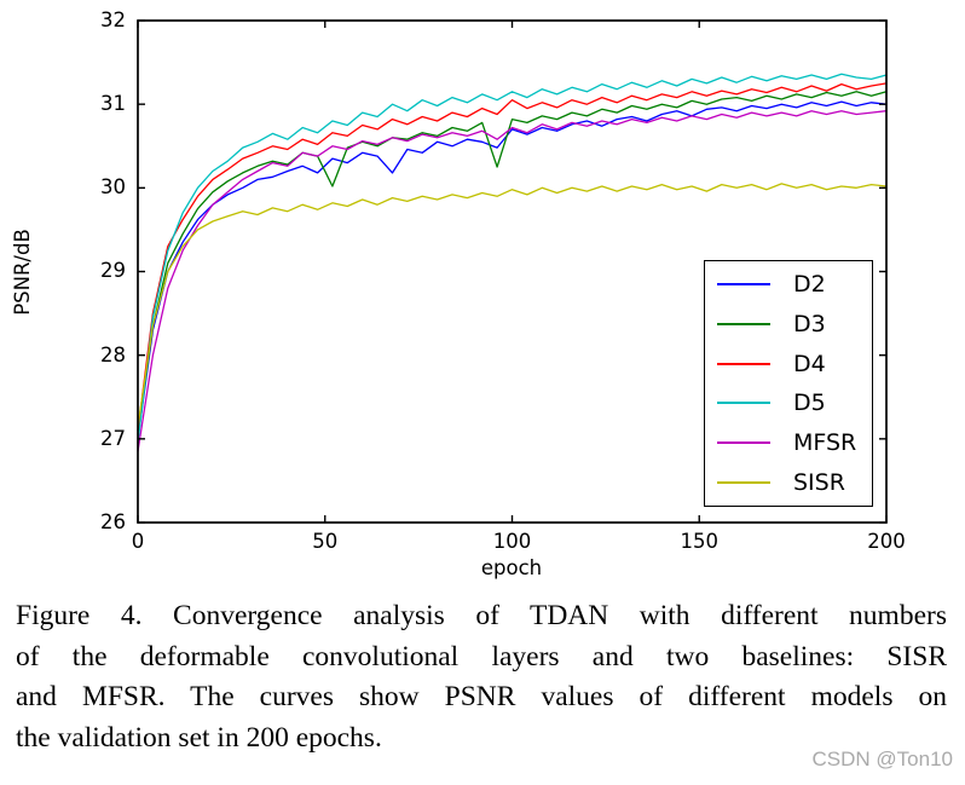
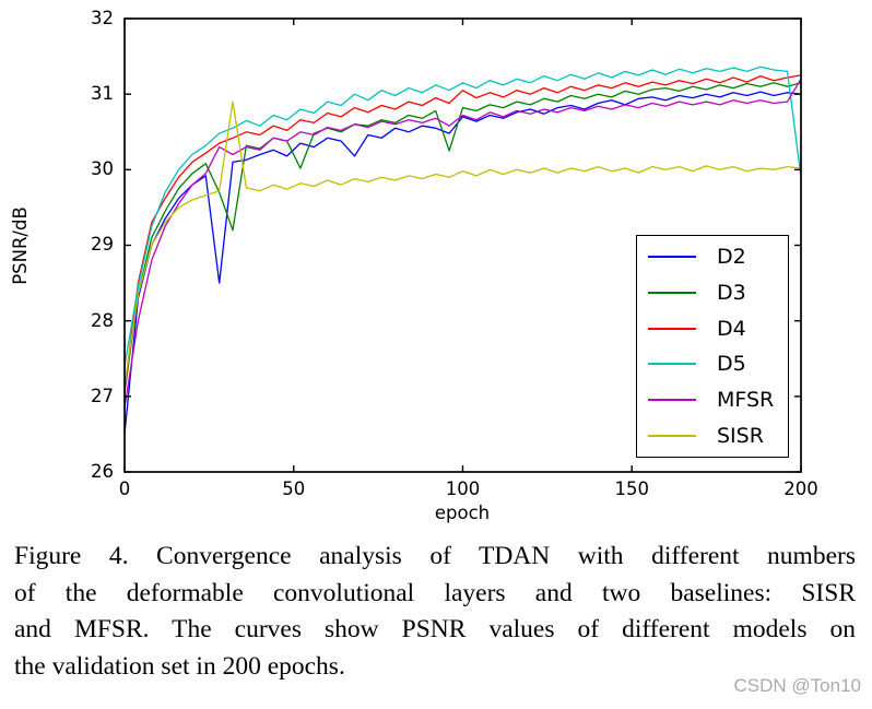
D2/0: 27.0 -> 26.5
D5/0: 26.9 -> 27.4
D2/28: 30.0 -> 28.5
D3/28: 30.2 -> 29.7
MFSR/28: 30.1 -> 30.3
D3/32: 30.3 -> 29.2
SISR/32: 29.7 -> 30.9
D5/200: 31.4 -> 29.9
MFSR/200: 30.9 -> 31.2
